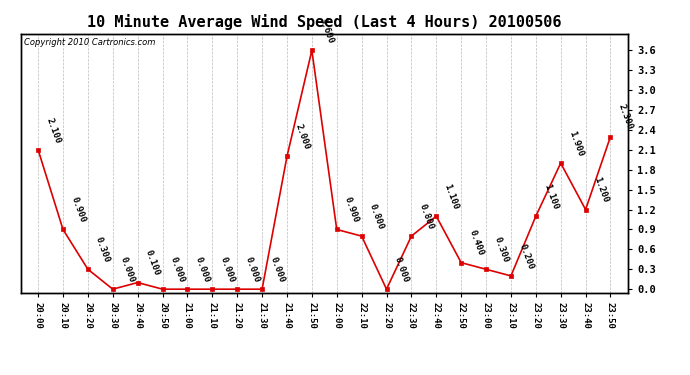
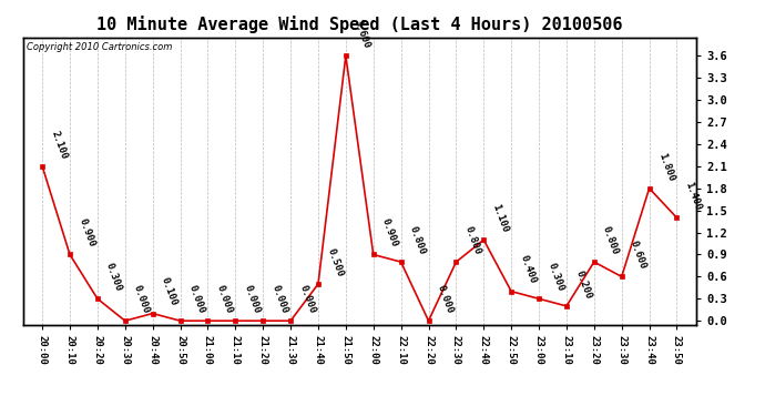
21:40: 2.000 -> 0.500
23:20: 1.100 -> 0.800
23:30: 1.900 -> 0.600
23:40: 1.200 -> 1.800
23:50: 2.300 -> 1.400
